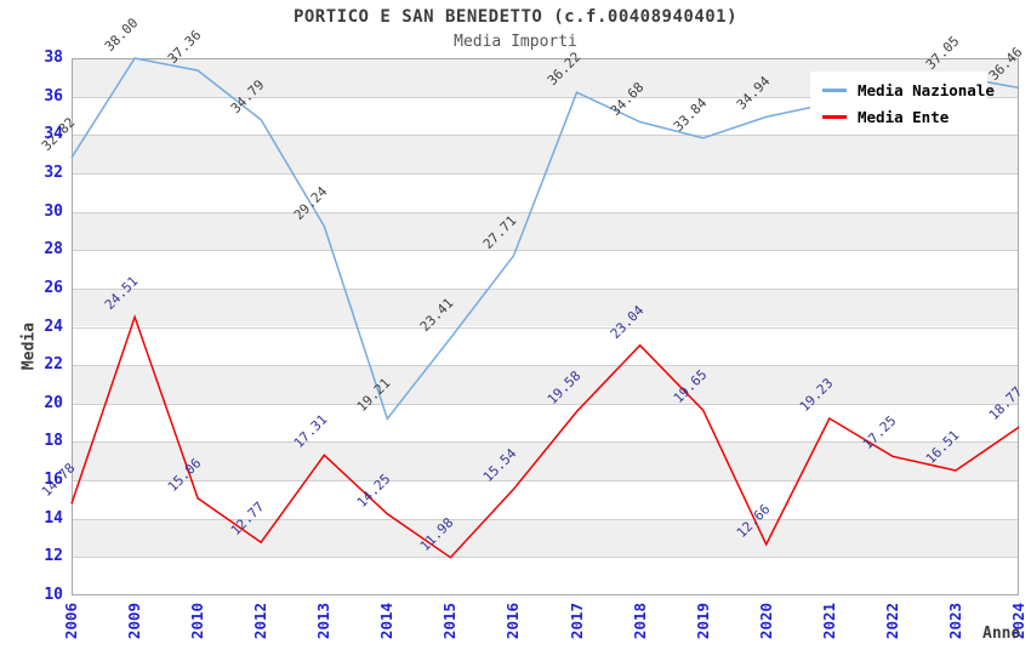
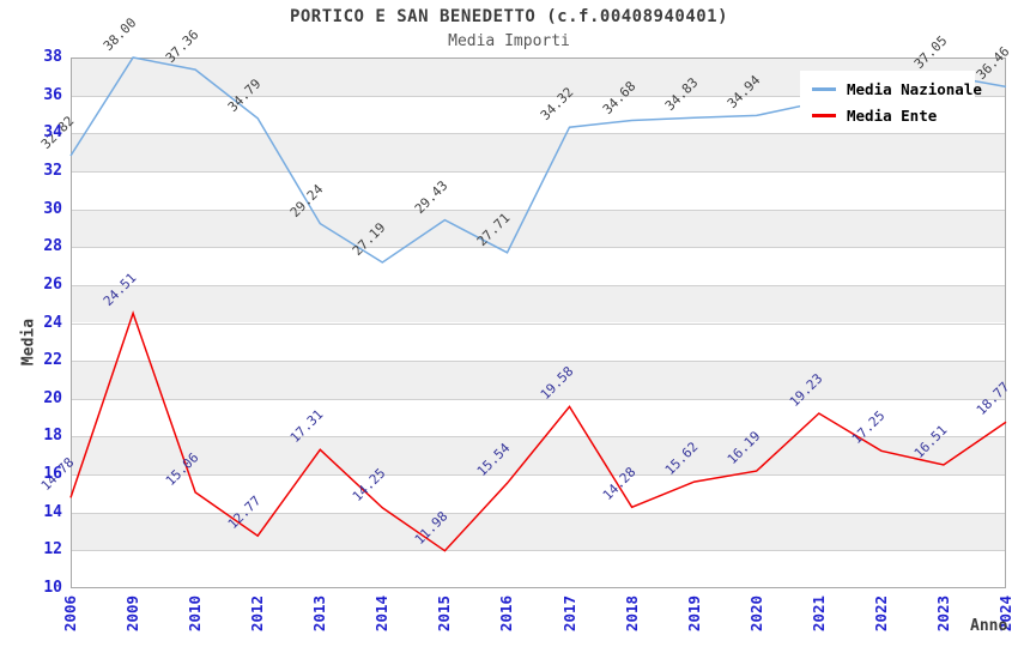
Media Nazionale/2014: 19.21 -> 27.19
Media Nazionale/2015: 23.41 -> 29.43
Media Nazionale/2017: 36.22 -> 34.32
Media Ente/2018: 23.04 -> 14.28
Media Nazionale/2019: 33.84 -> 34.83
Media Ente/2019: 19.65 -> 15.62
Media Ente/2020: 12.66 -> 16.19
